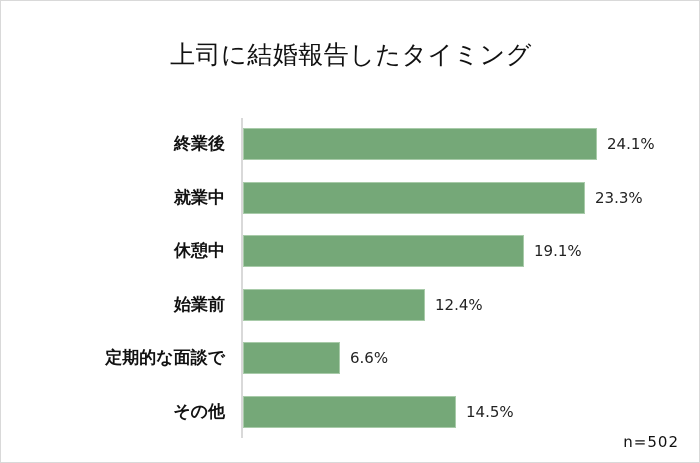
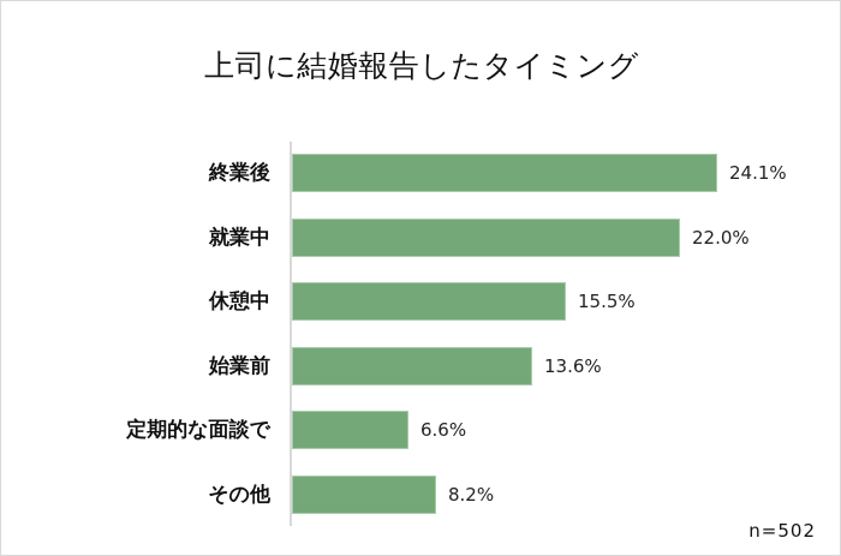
就業中: 23.3% -> 22.0%
休憩中: 19.1% -> 15.5%
始業前: 12.4% -> 13.6%
その他: 14.5% -> 8.2%
